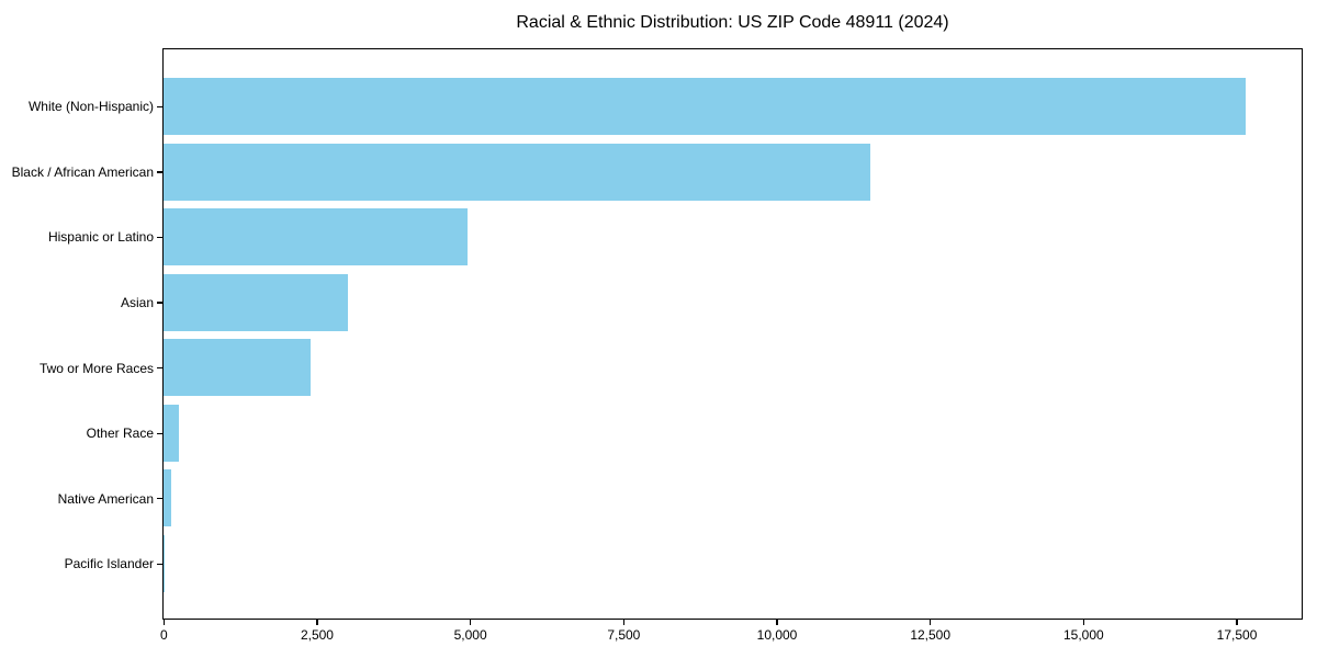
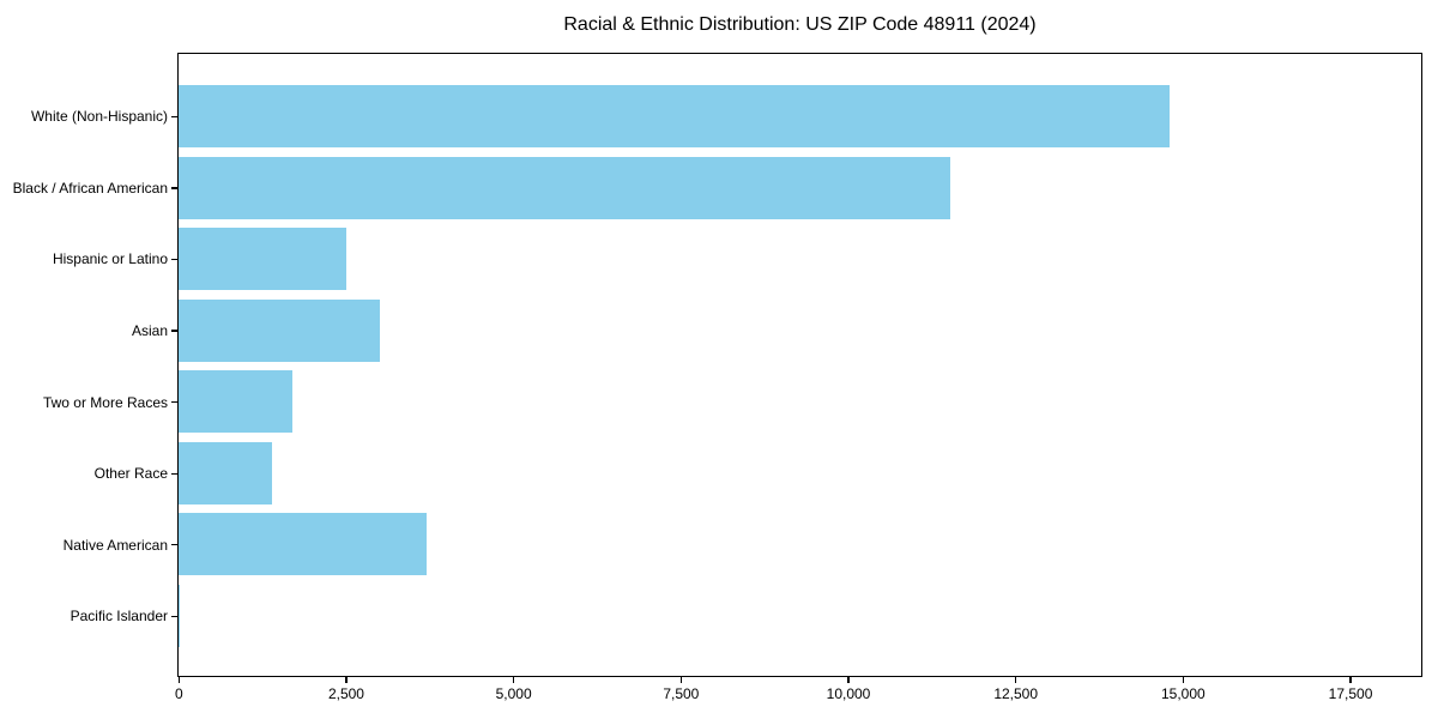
White (Non-Hispanic): 17600 -> 14800
Hispanic or Latino: 5000 -> 2500
Two or More Races: 2400 -> 1700
Other Race: 200 -> 1400
Native American: 100 -> 3700
